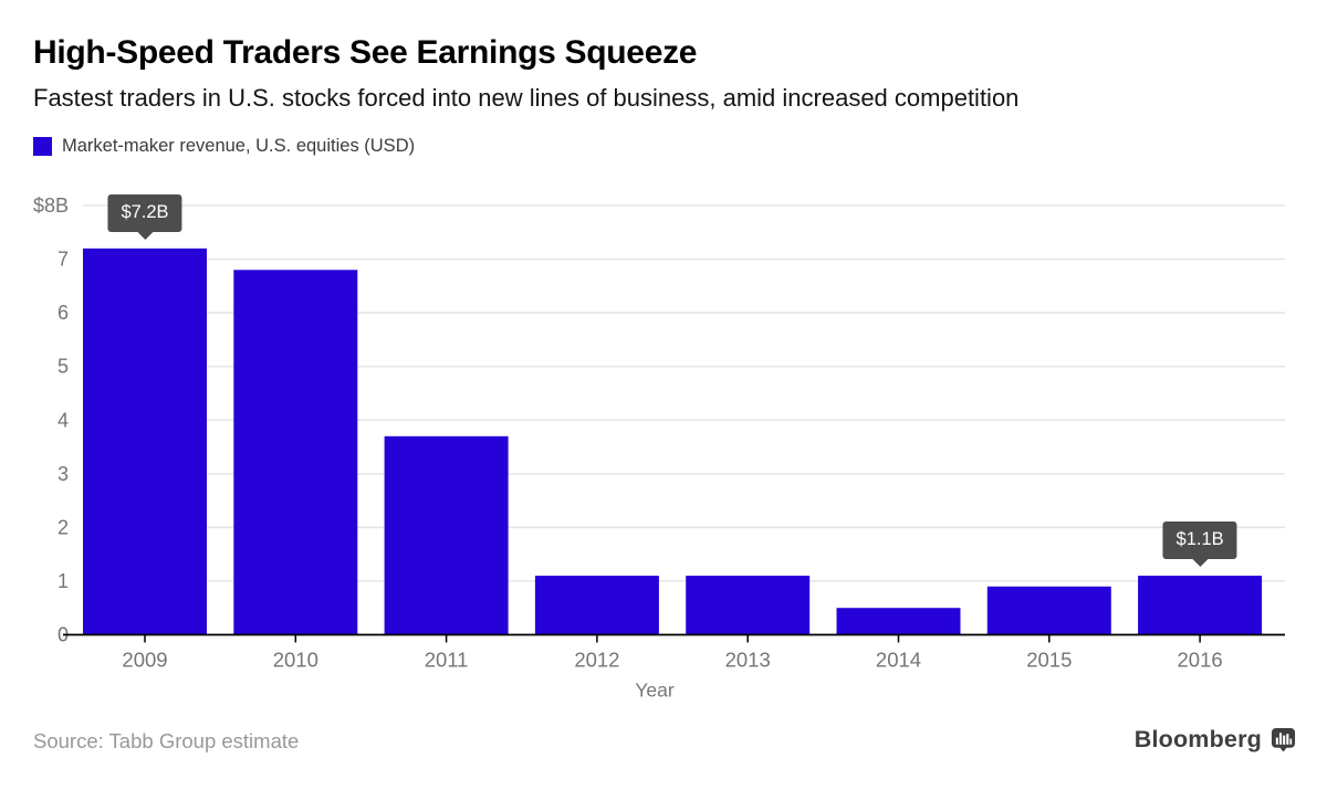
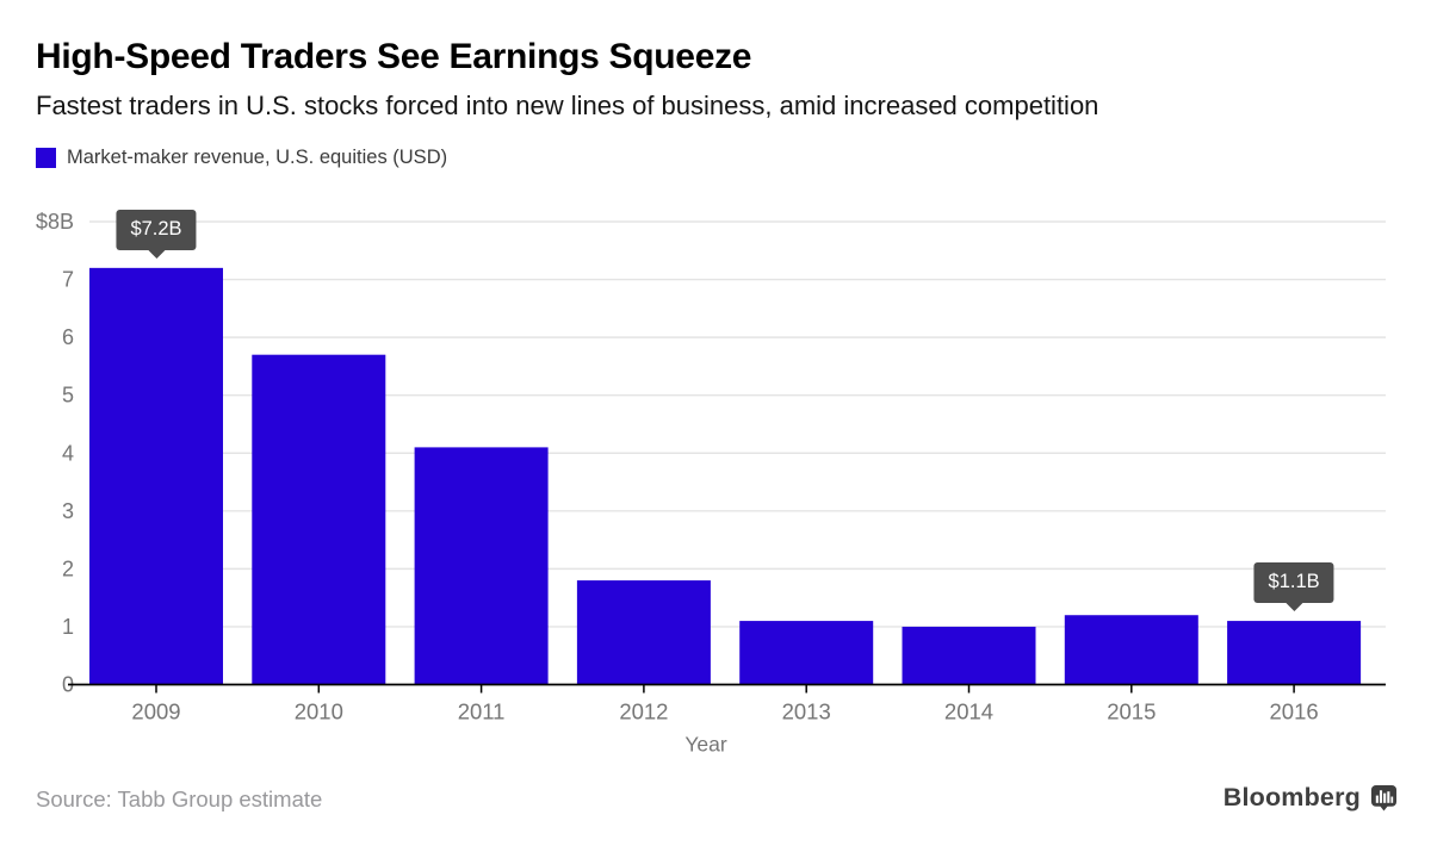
2010: $6.8B -> $5.7B
2011: $3.7B -> $4.1B
2012: $1.1B -> $1.8B
2014: $0.5B -> $1.0B
2015: $0.9B -> $1.2B
